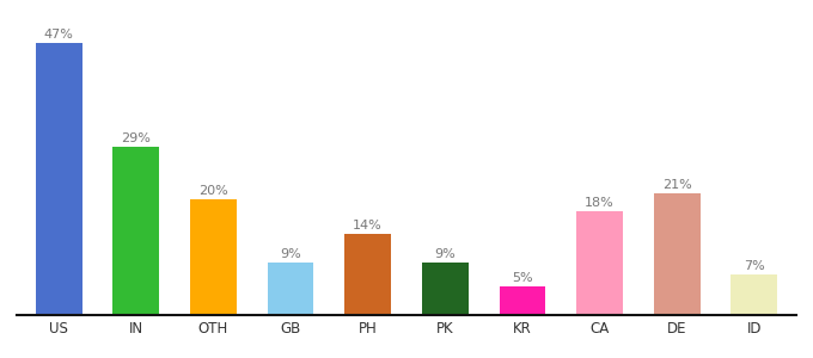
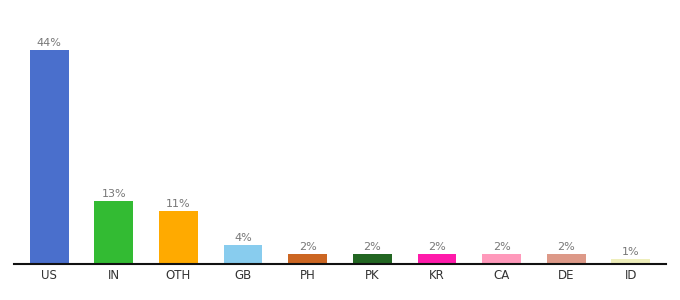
US: 47% -> 44%
IN: 29% -> 13%
OTH: 20% -> 11%
GB: 9% -> 4%
PH: 14% -> 2%
PK: 9% -> 2%
KR: 5% -> 2%
CA: 18% -> 2%
DE: 21% -> 2%
ID: 7% -> 1%
